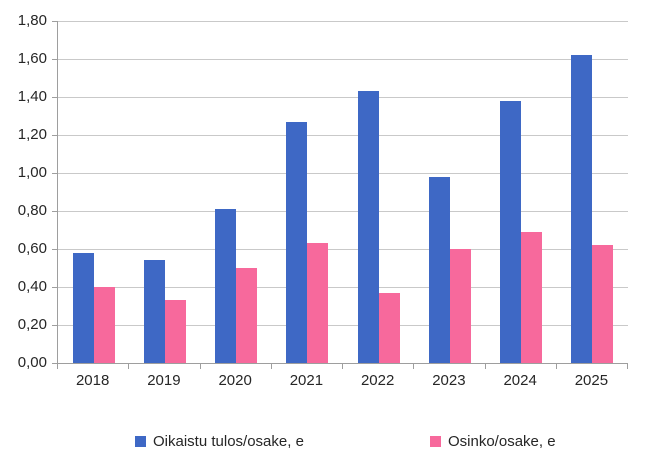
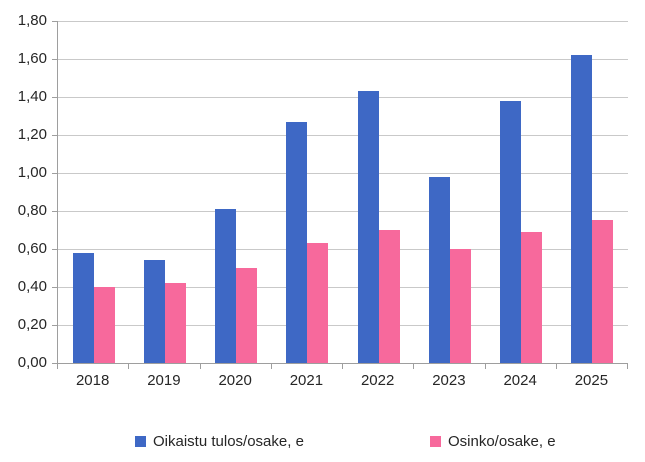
Osinko/osake, e/2019: 0,33 -> 0,42
Osinko/osake, e/2022: 0,37 -> 0,70
Osinko/osake, e/2025: 0,62 -> 0,75
